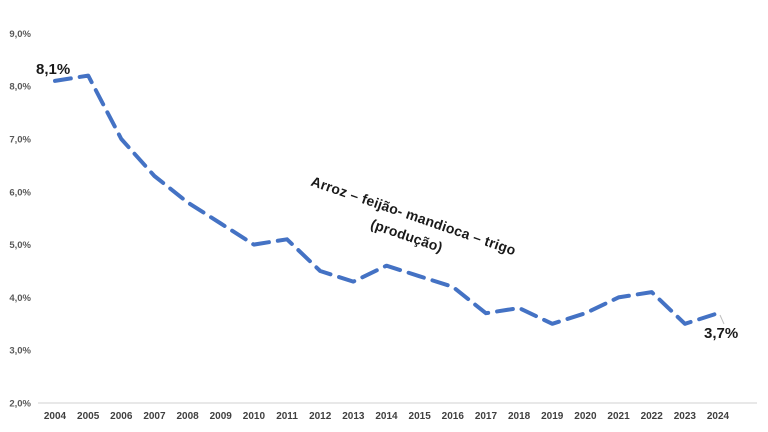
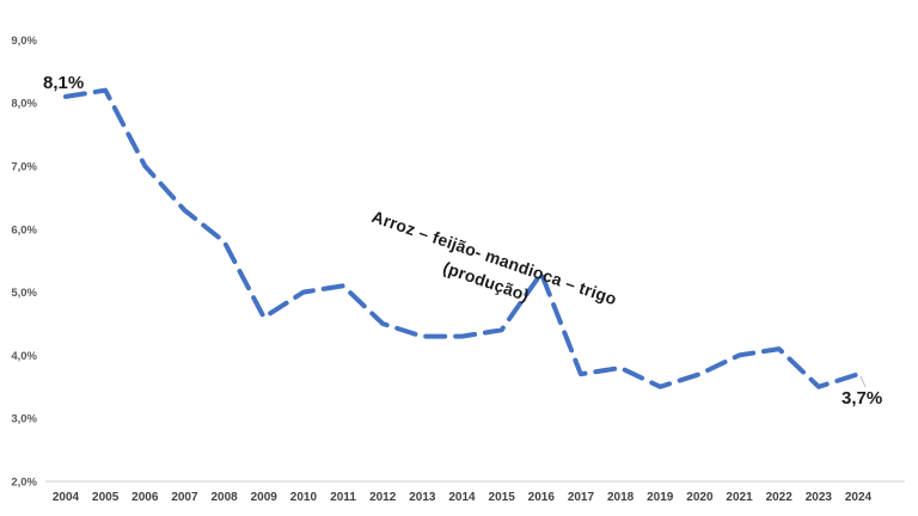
2009: 5,4% -> 4,6%
2014: 4,6% -> 4,3%
2016: 4,2% -> 5,3%
